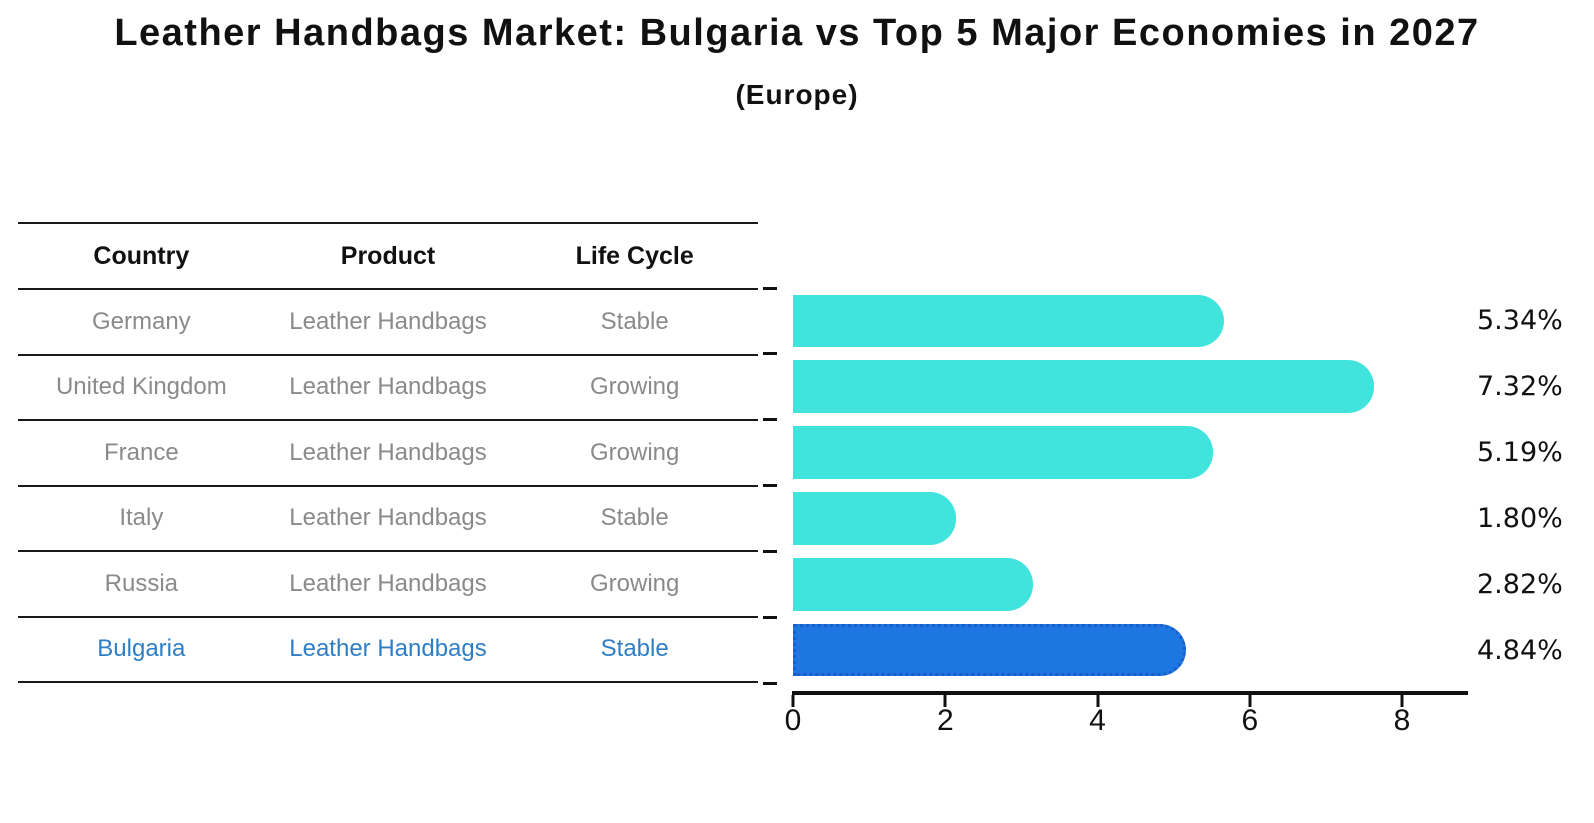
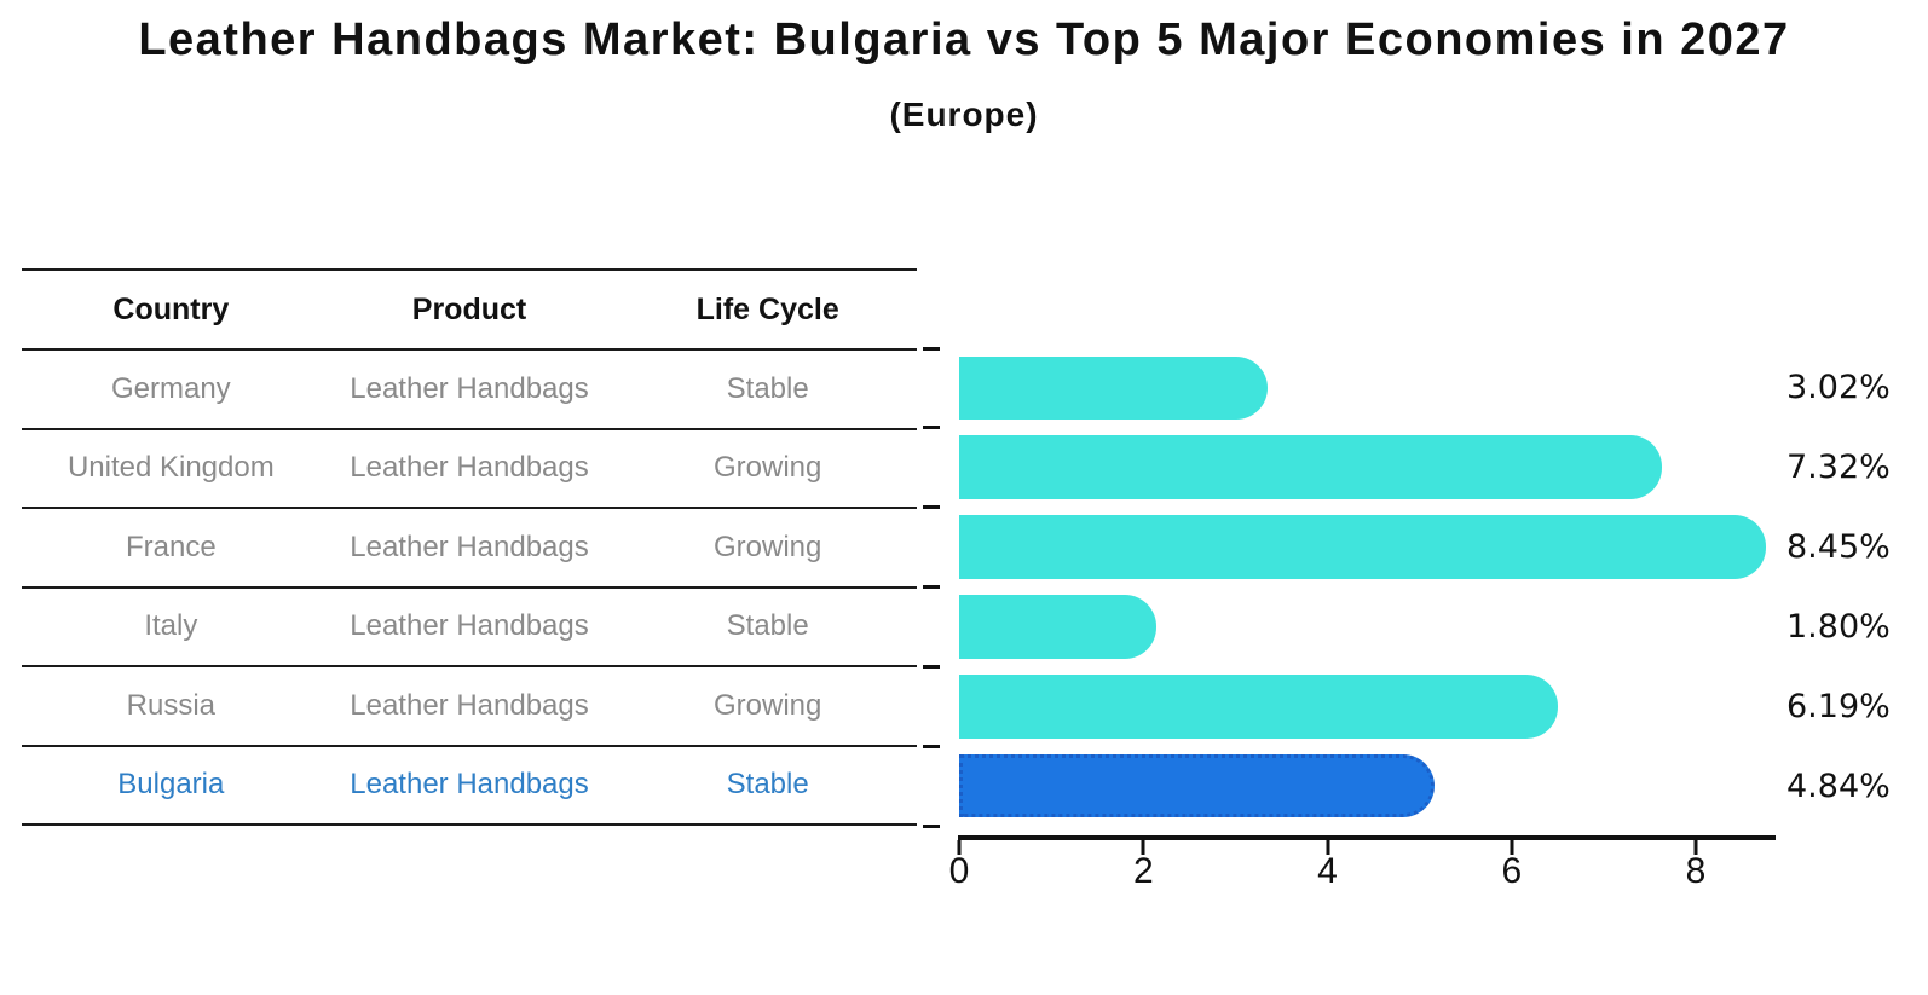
Germany: 5.34% -> 3.02%
France: 5.19% -> 8.45%
Russia: 2.82% -> 6.19%
